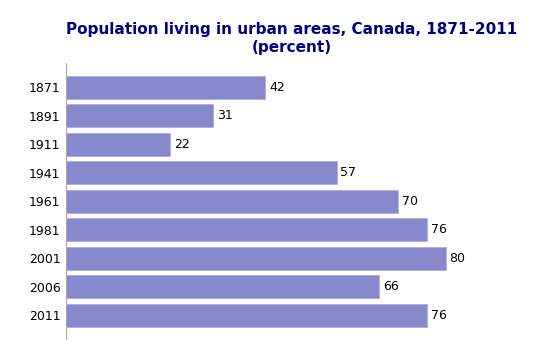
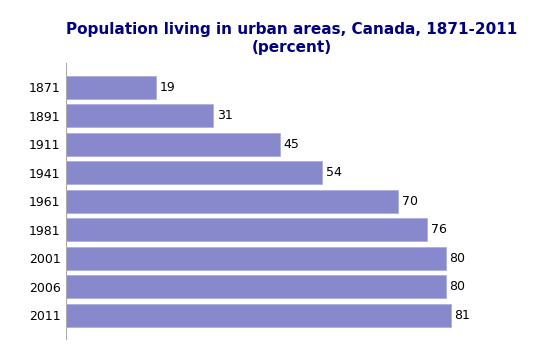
1871: 42 -> 19
1911: 22 -> 45
1941: 57 -> 54
2006: 66 -> 80
2011: 76 -> 81
